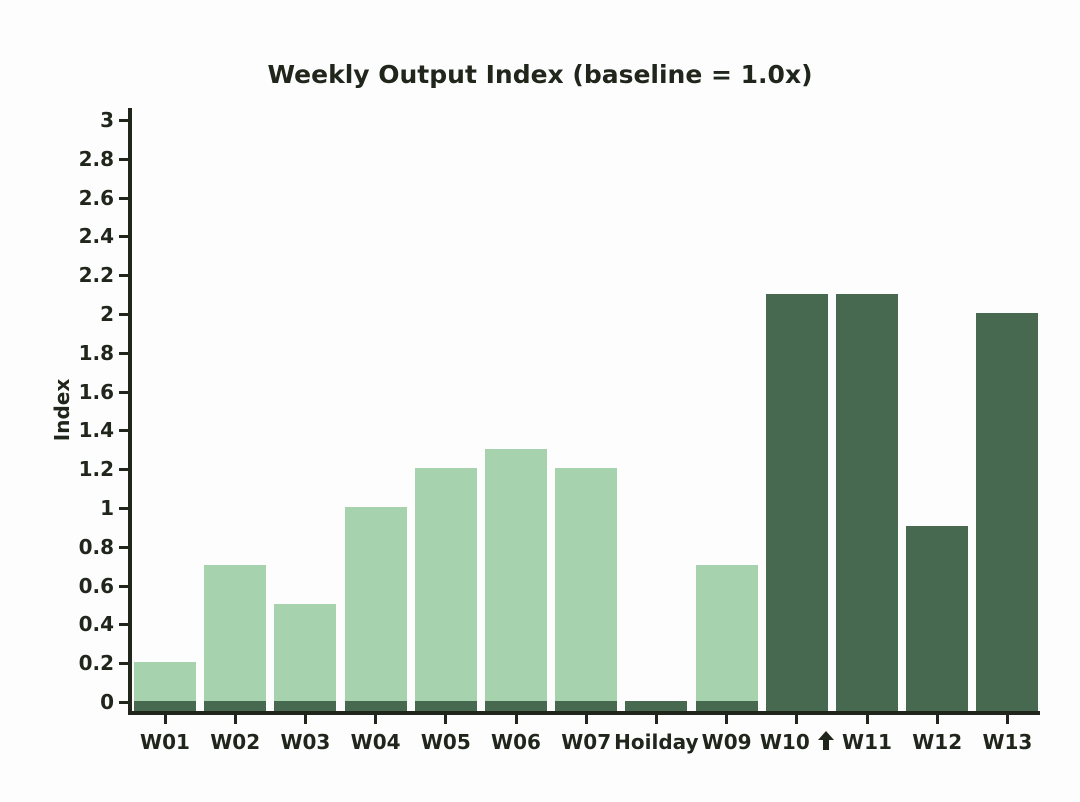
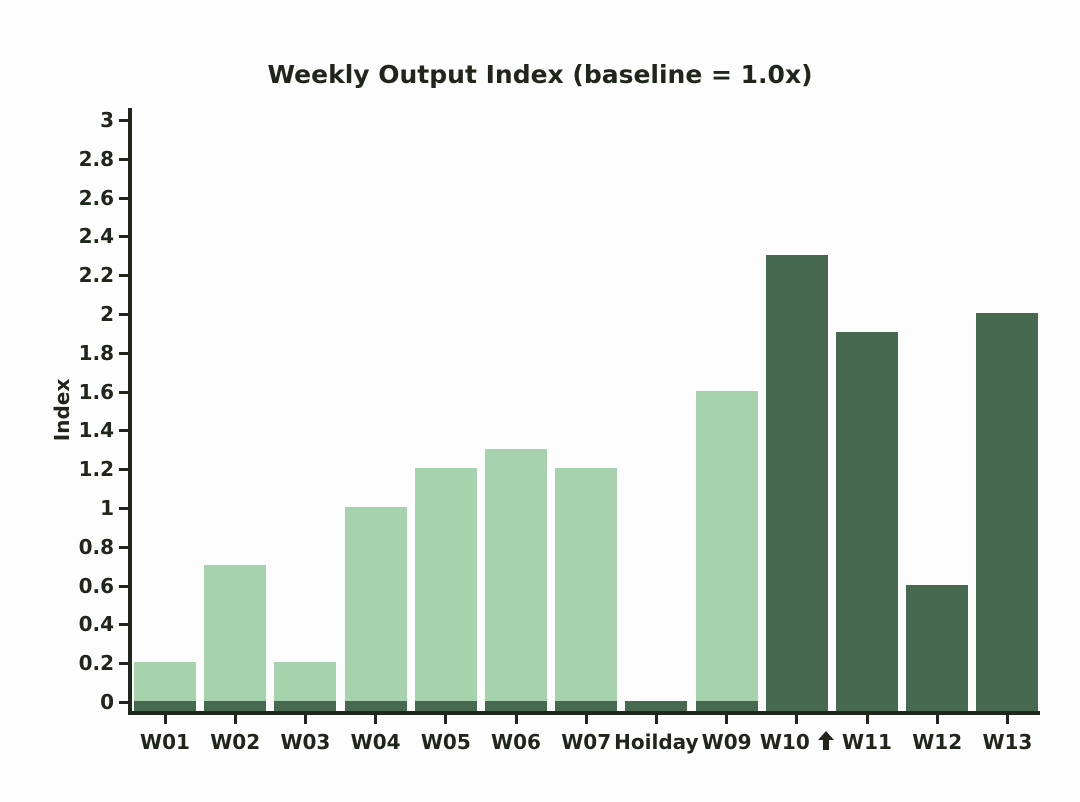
W03: 0.5 -> 0.2
W09: 0.7 -> 1.6
W10: 2.1 -> 2.3
W11: 2.1 -> 1.9
W12: 0.9 -> 0.6
